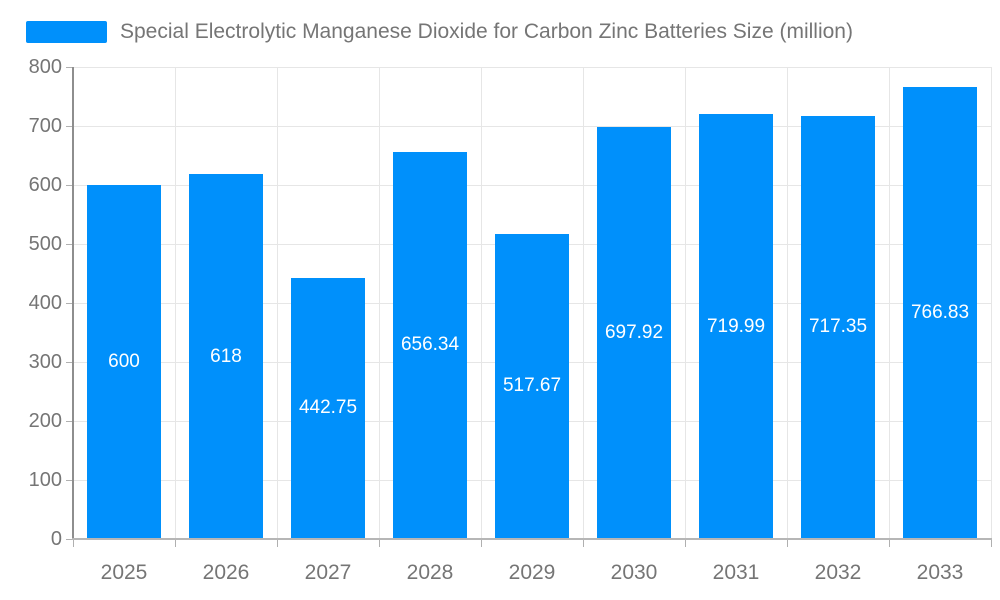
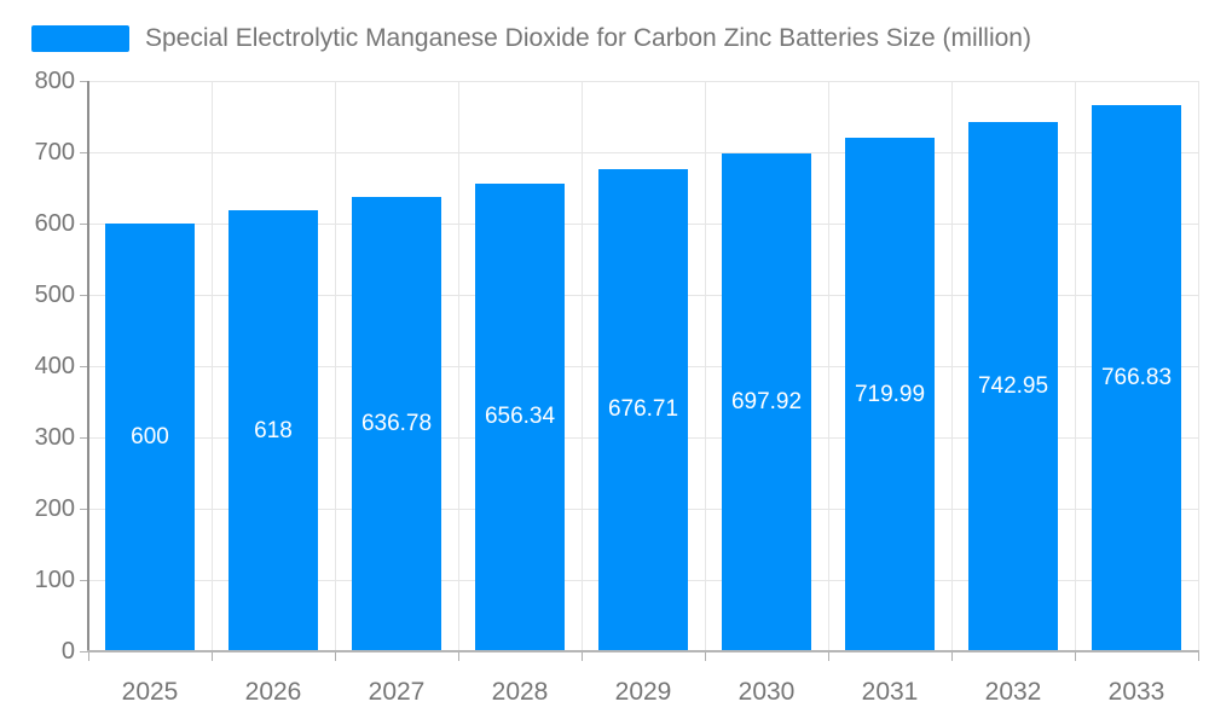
2027: 442.75 -> 636.78
2029: 517.67 -> 676.71
2032: 717.35 -> 742.95
